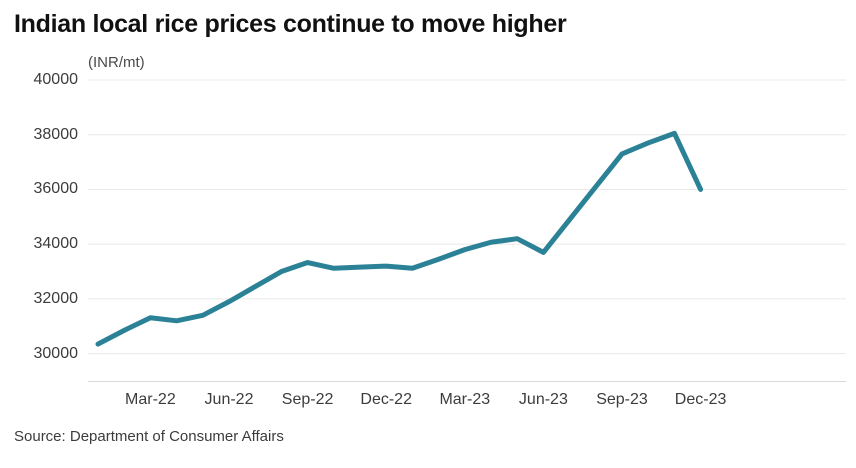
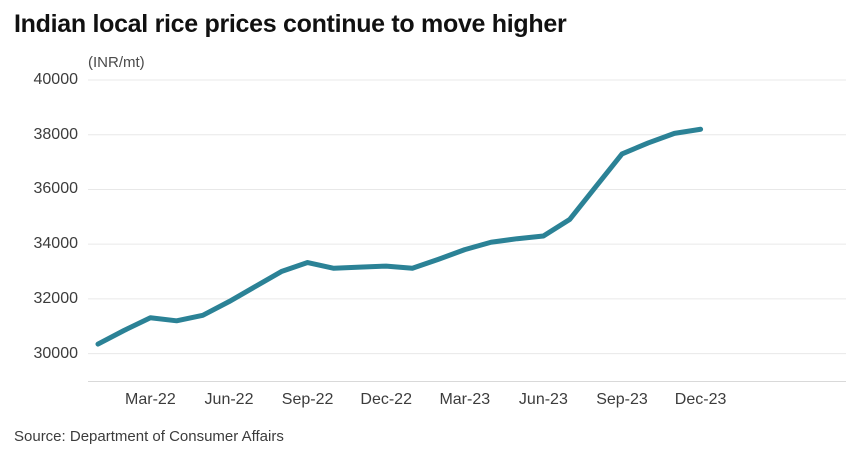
Jun-23: 33700 -> 34300
Dec-23: 36000 -> 38200
